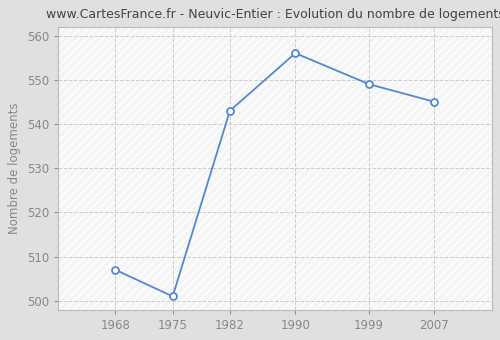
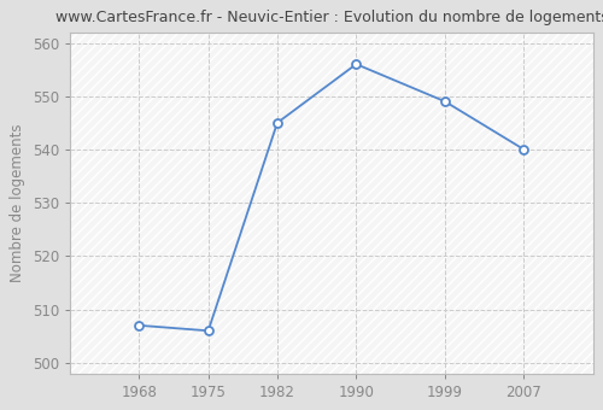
1975: 501 -> 506
1982: 543 -> 545
2007: 545 -> 540
